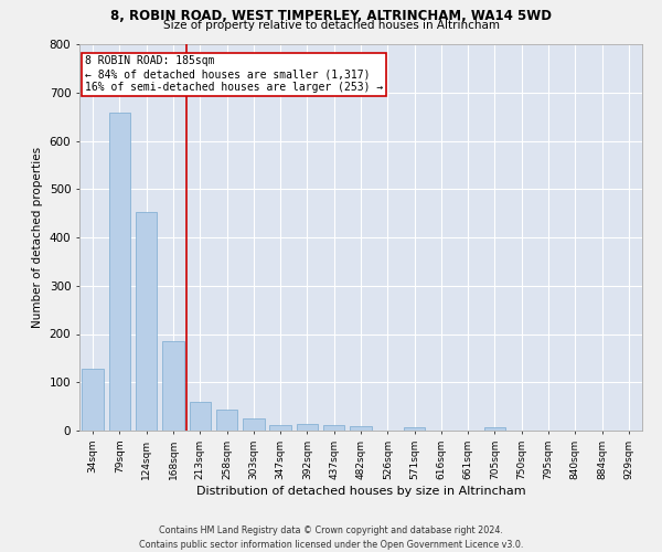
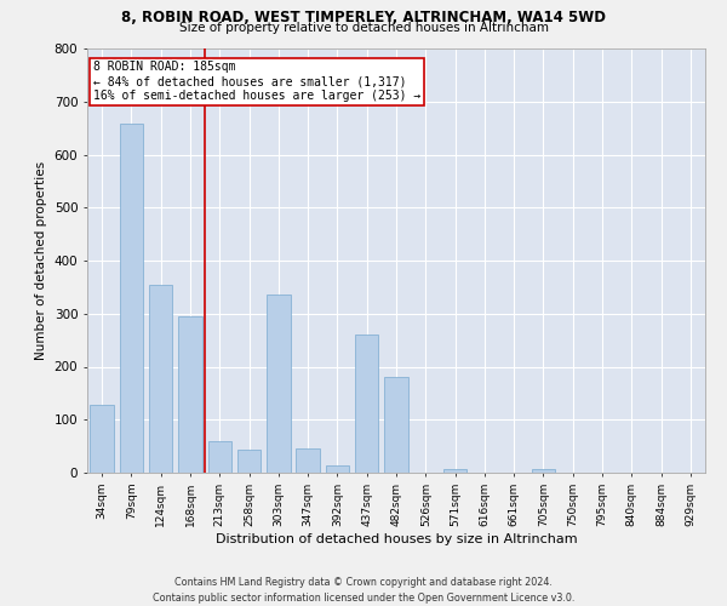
124sqm: 452 -> 355
168sqm: 185 -> 295
303sqm: 25 -> 335
347sqm: 12 -> 45
437sqm: 12 -> 260
482sqm: 10 -> 180
